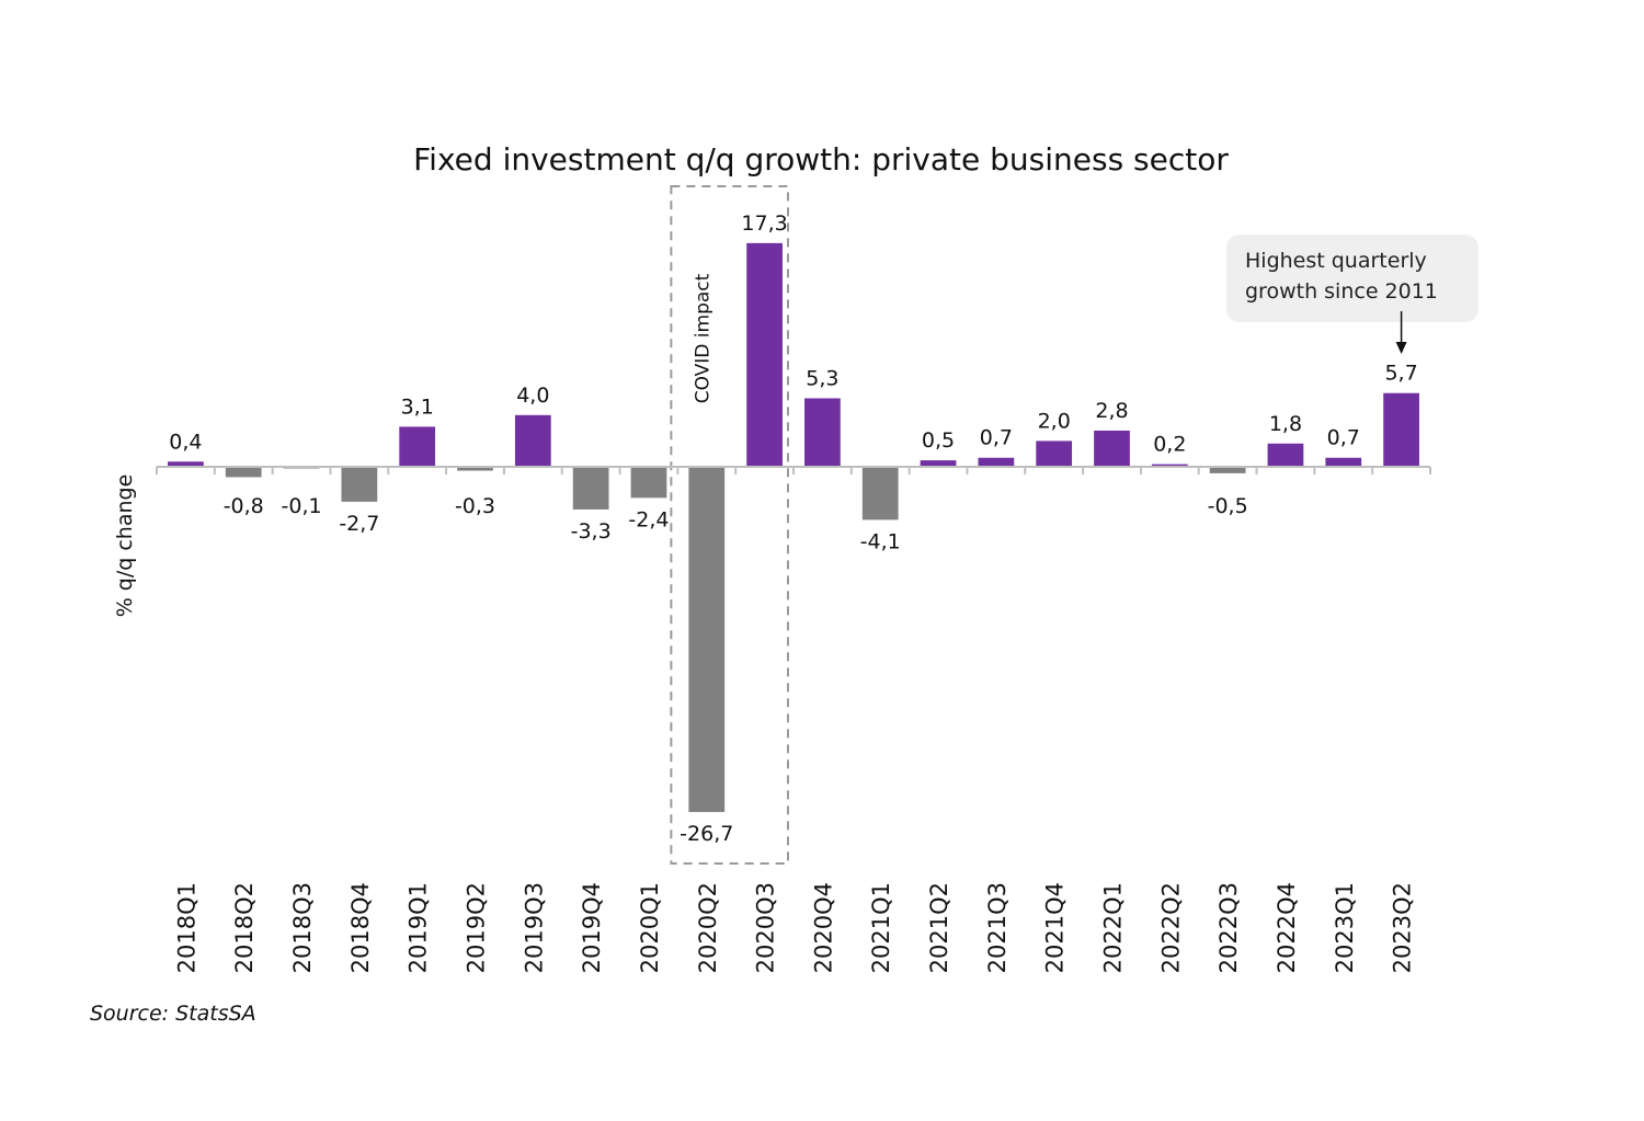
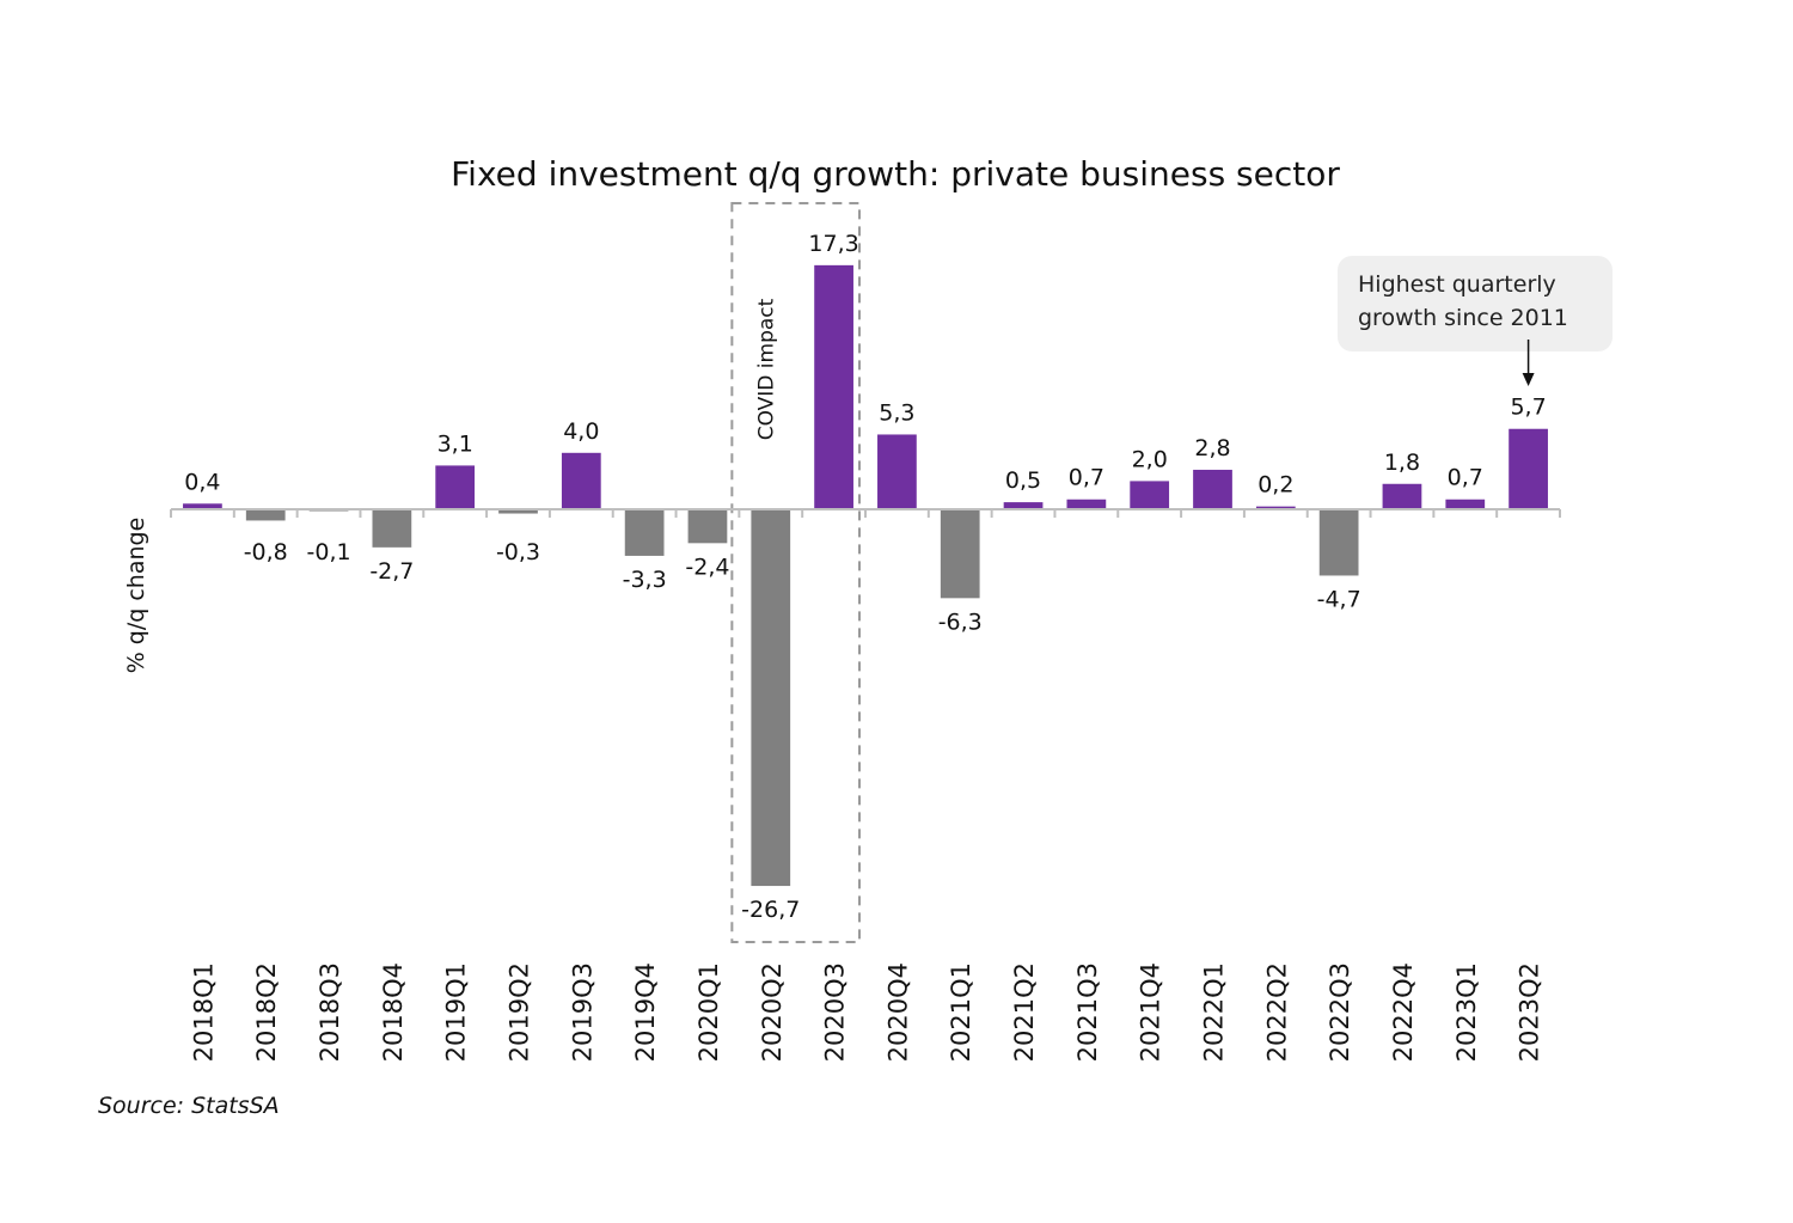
2021Q1: -4,1 -> -6,3
2022Q3: -0,5 -> -4,7
